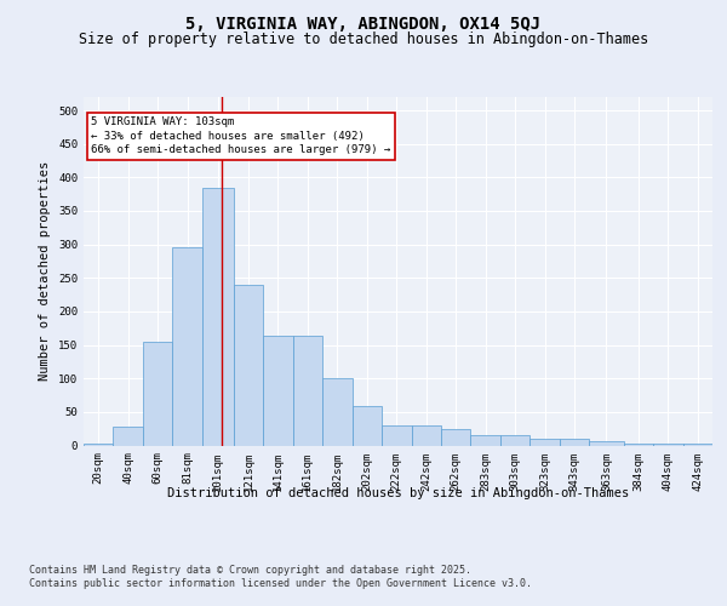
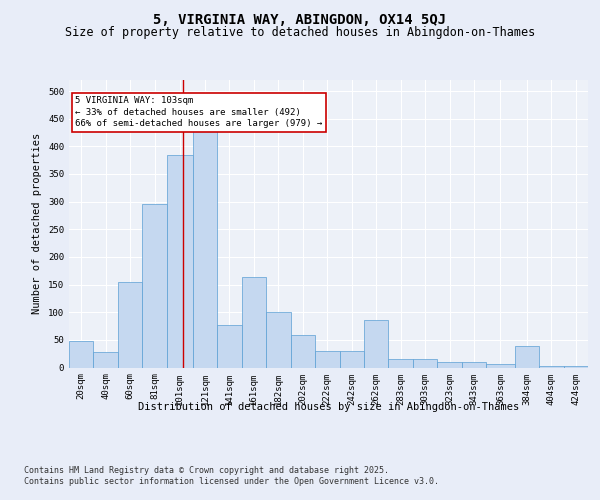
20sqm: 2 -> 48
121sqm: 240 -> 428
141sqm: 163 -> 76
262sqm: 25 -> 86
384sqm: 3 -> 38
